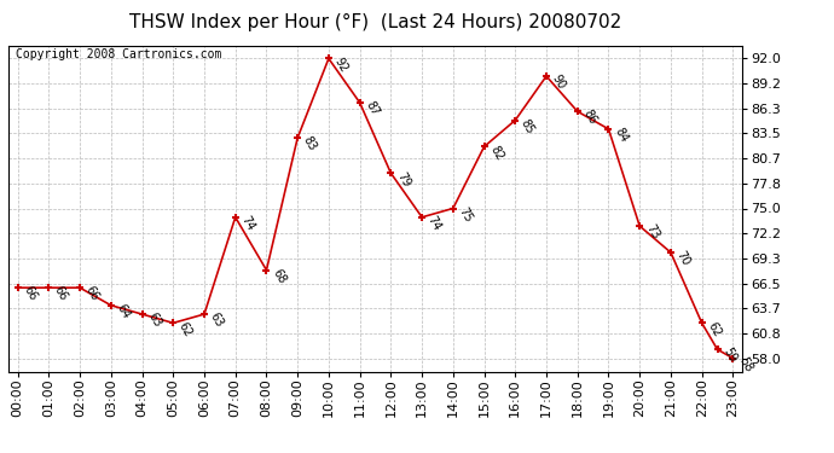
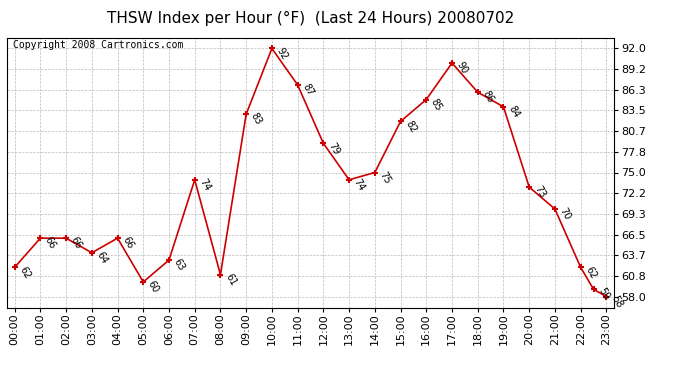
00:00: 66 -> 62
04:00: 63 -> 66
05:00: 62 -> 60
08:00: 68 -> 61
